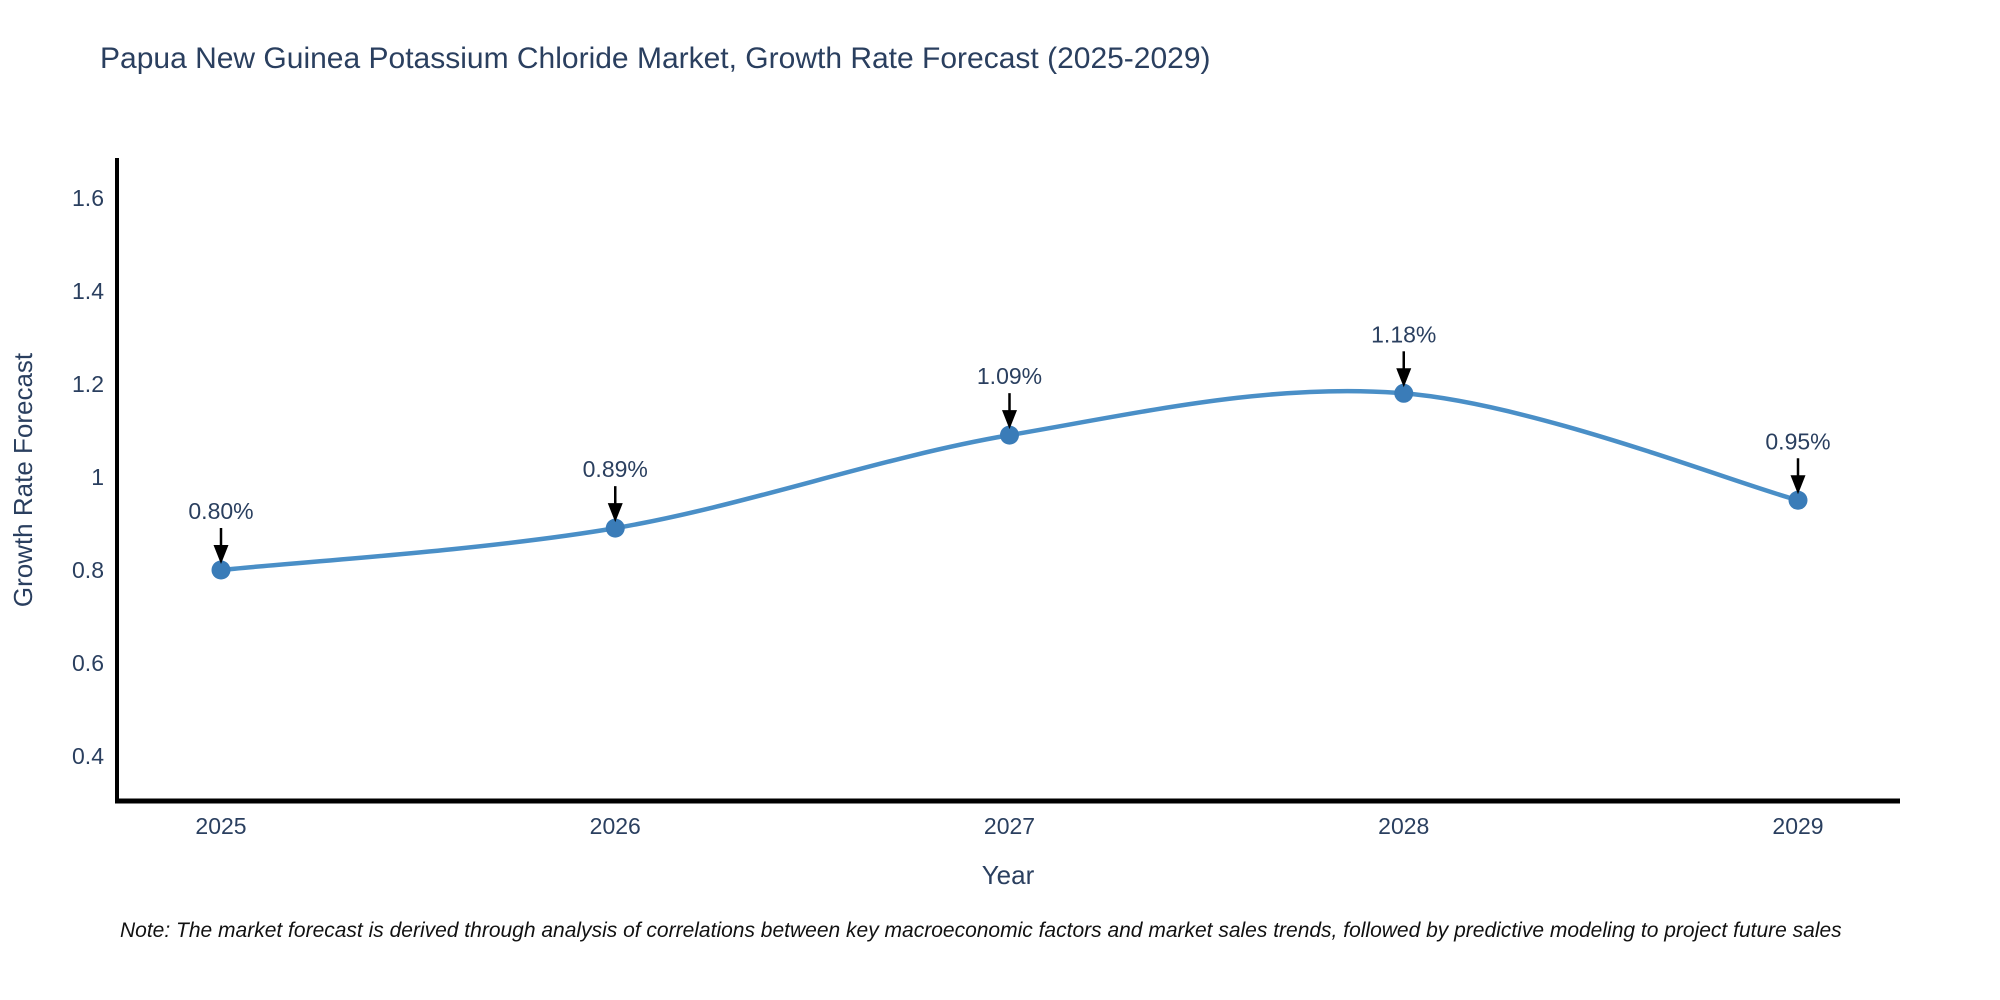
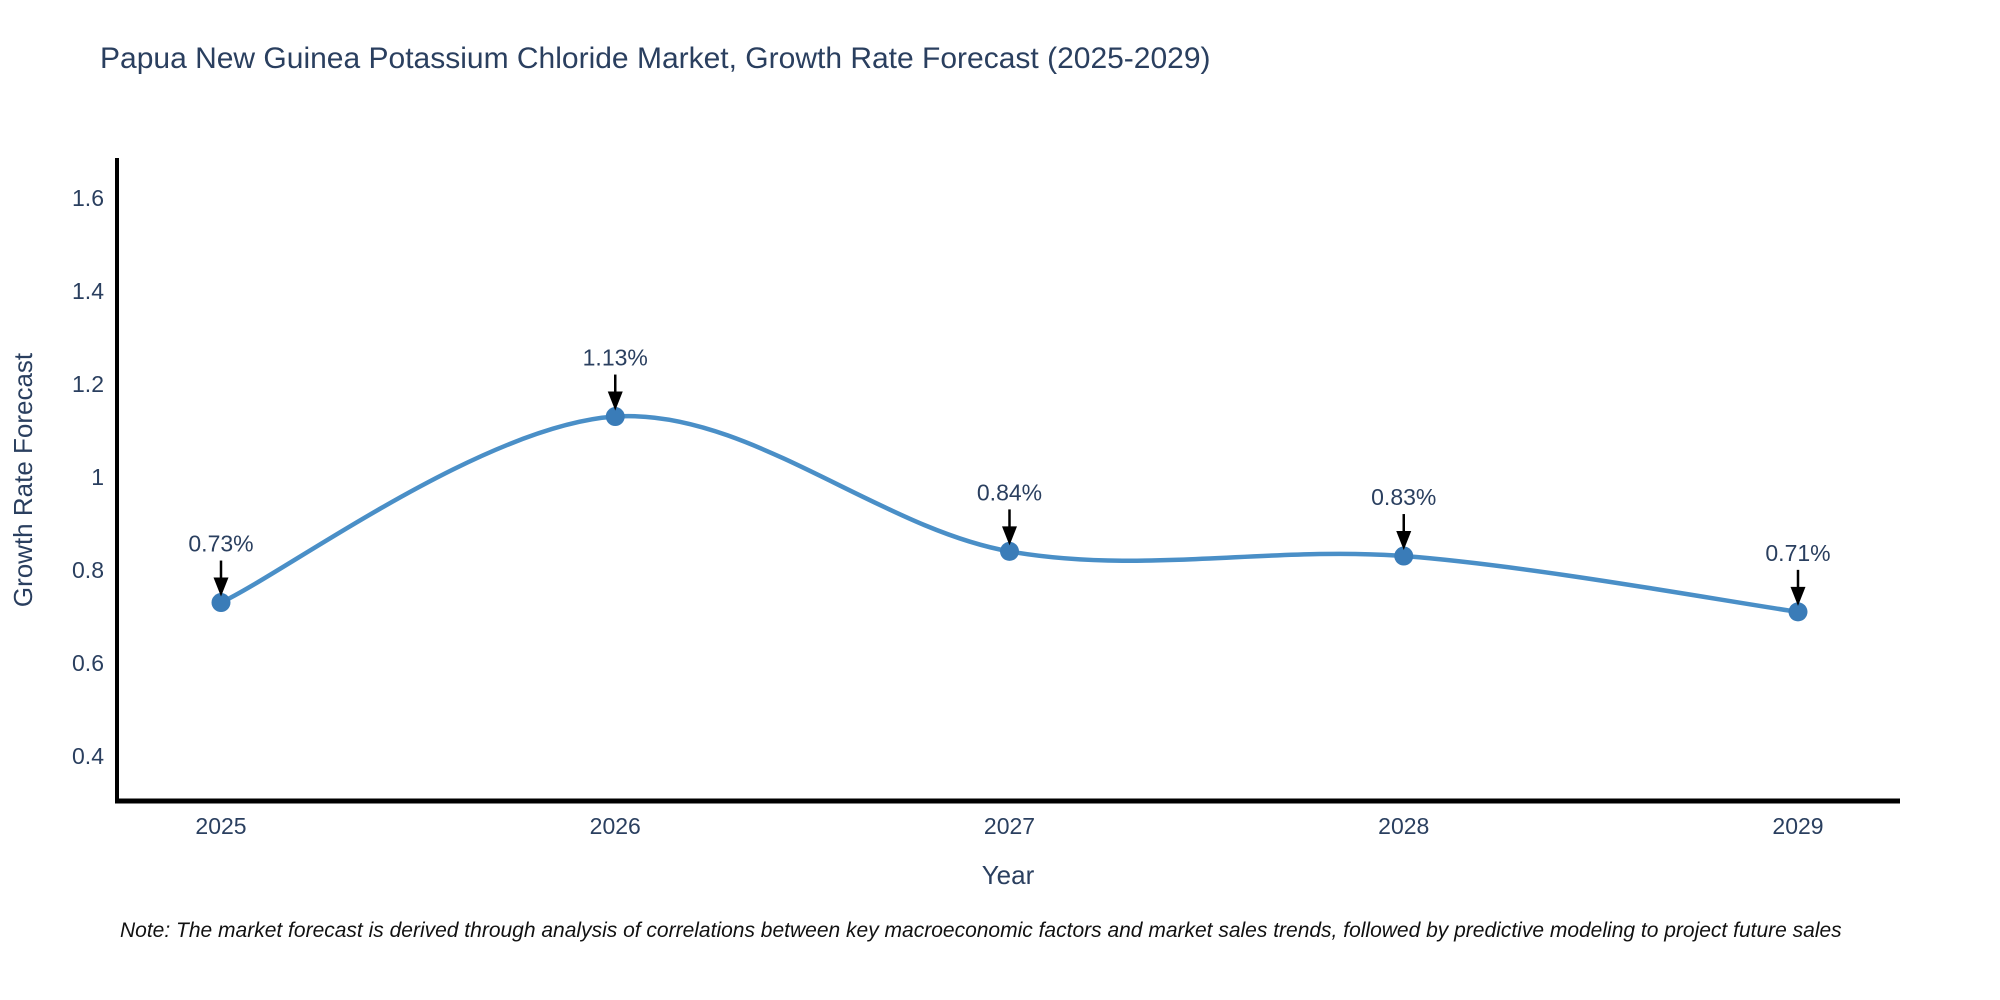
2025: 0.80% -> 0.73%
2026: 0.89% -> 1.13%
2027: 1.09% -> 0.84%
2028: 1.18% -> 0.83%
2029: 0.95% -> 0.71%
